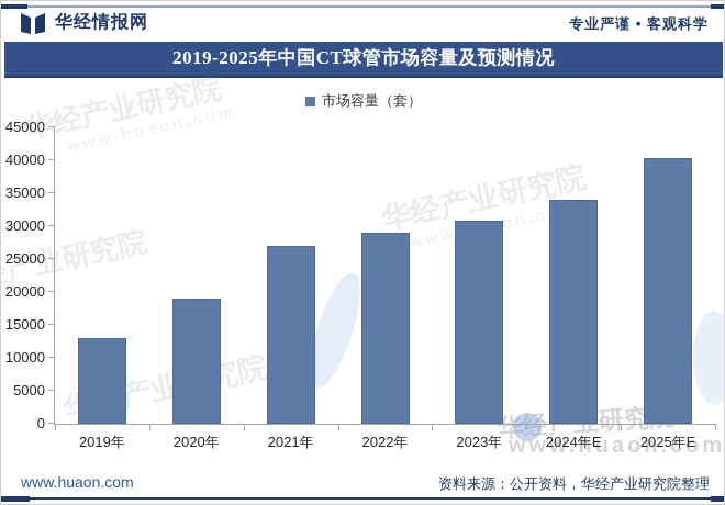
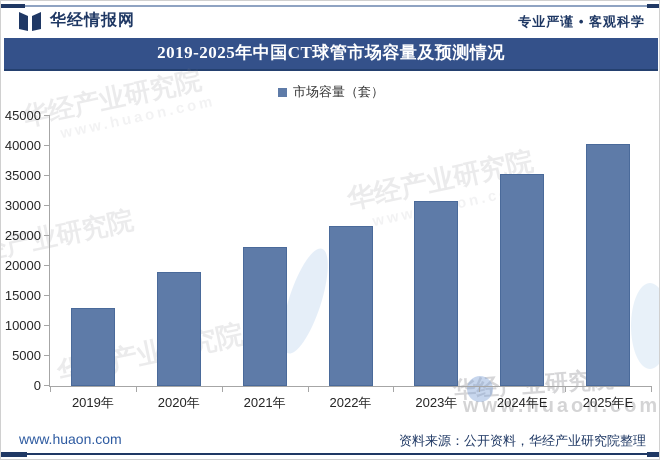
2021年: 27000 -> 23000
2022年: 29000 -> 27000
2024年E: 34000 -> 35000
